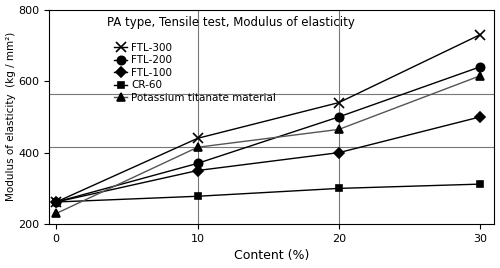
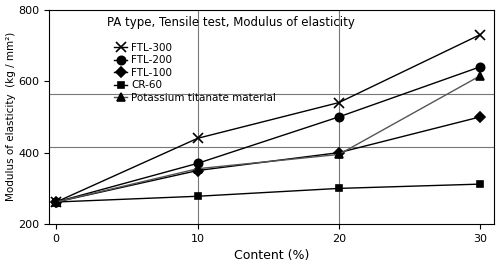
Potassium titanate material/0: 230 -> 262
Potassium titanate material/10: 415 -> 355
Potassium titanate material/20: 465 -> 395
